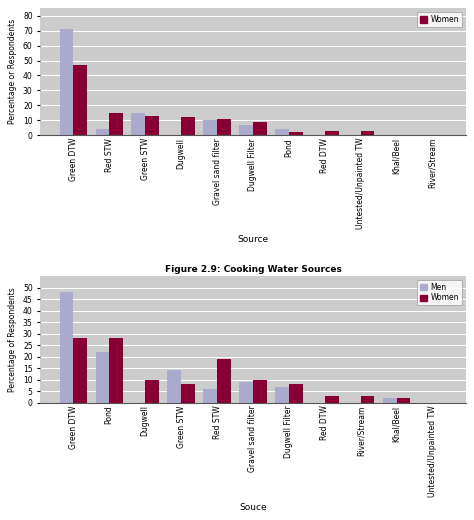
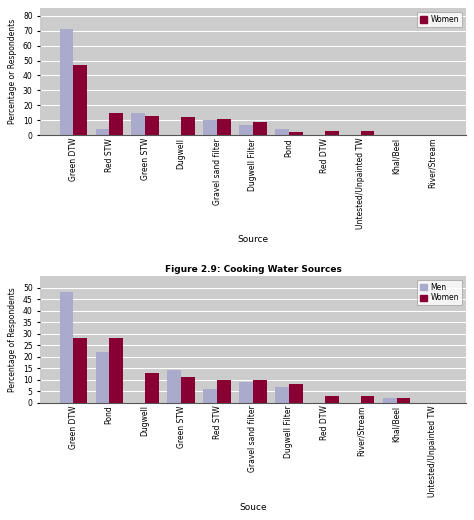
Figure 2.9: Cooking Water Sources/Women/Dugwell: 10 -> 13
Figure 2.9: Cooking Water Sources/Women/Green STW: 8 -> 11
Figure 2.9: Cooking Water Sources/Women/Red STW: 19 -> 10
